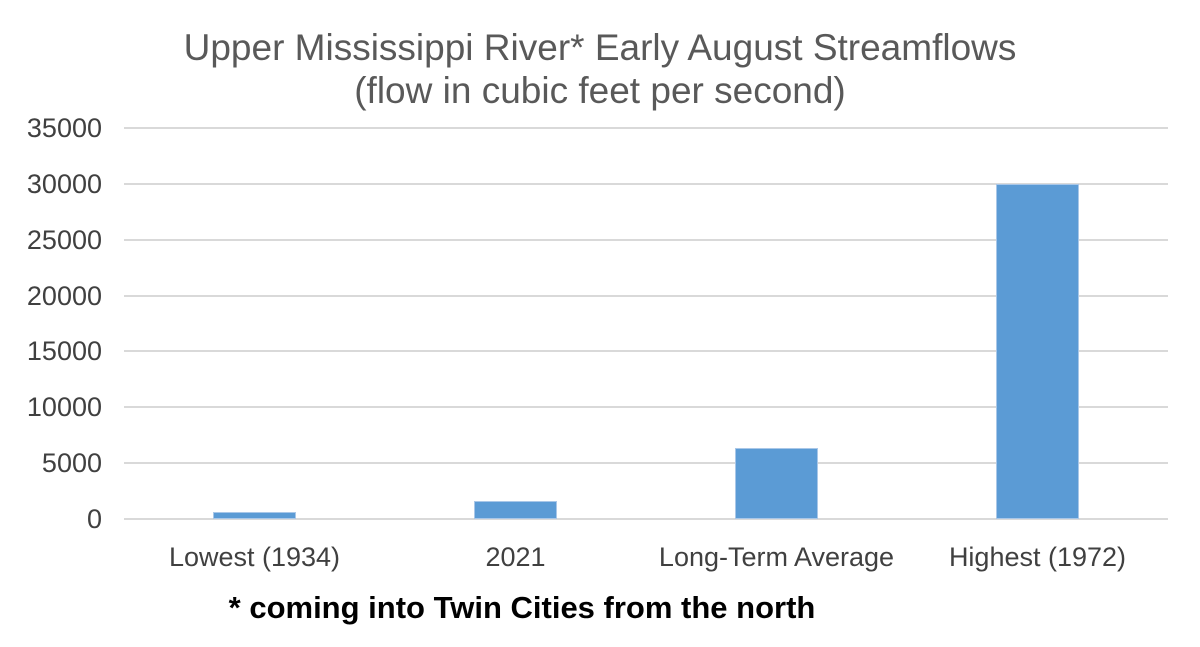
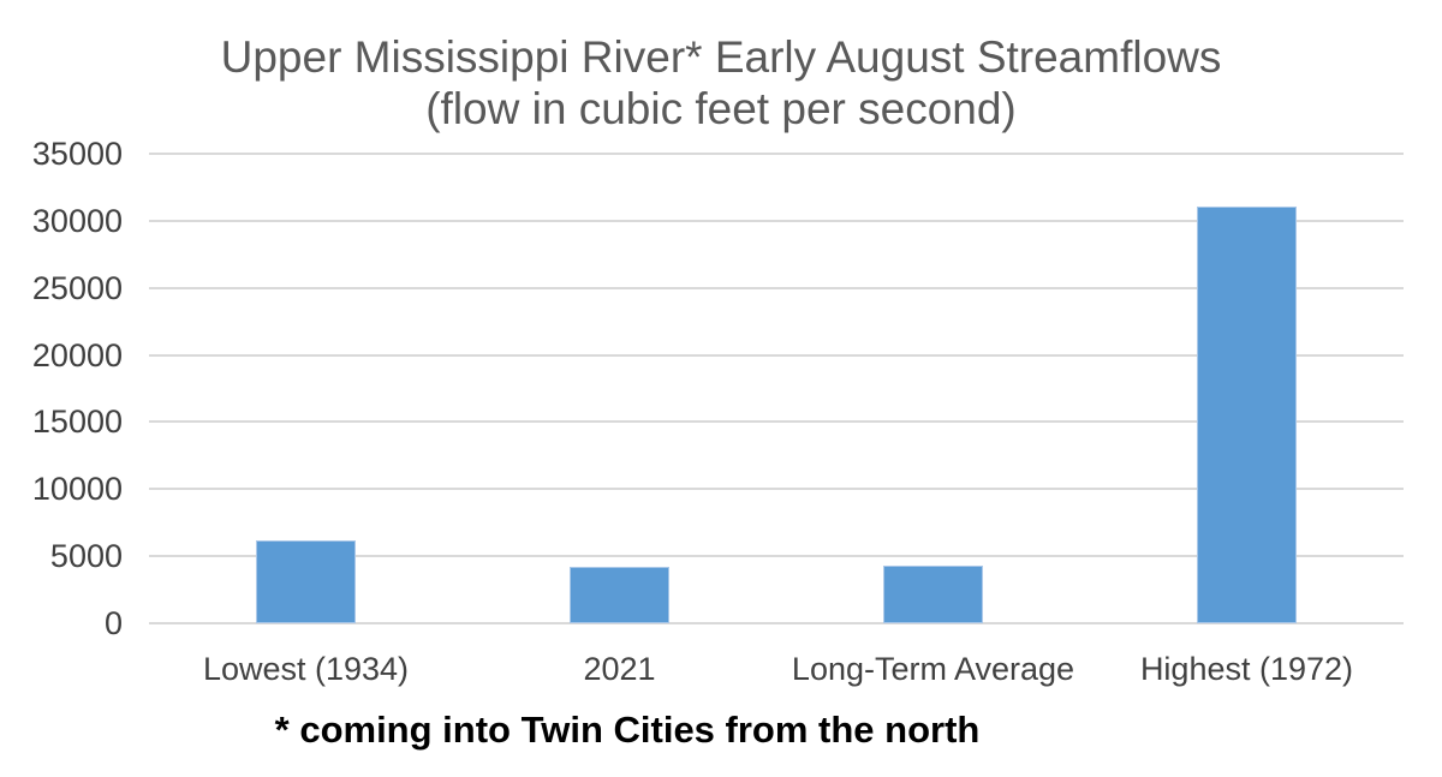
Lowest (1934): 600 -> 6200
2021: 1600 -> 4200
Long-Term Average: 6400 -> 4300
Highest (1972): 30000 -> 31100
